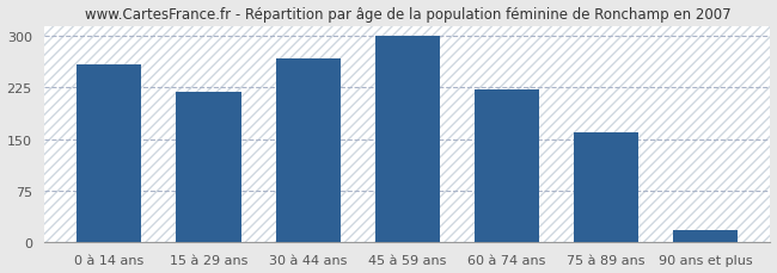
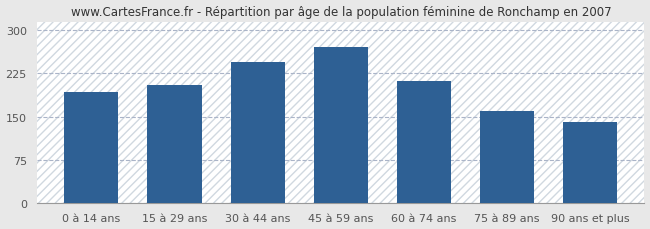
0 à 14 ans: 258 -> 192
15 à 29 ans: 218 -> 204
30 à 44 ans: 268 -> 244
45 à 59 ans: 300 -> 270
60 à 74 ans: 222 -> 212
90 ans et plus: 18 -> 140
